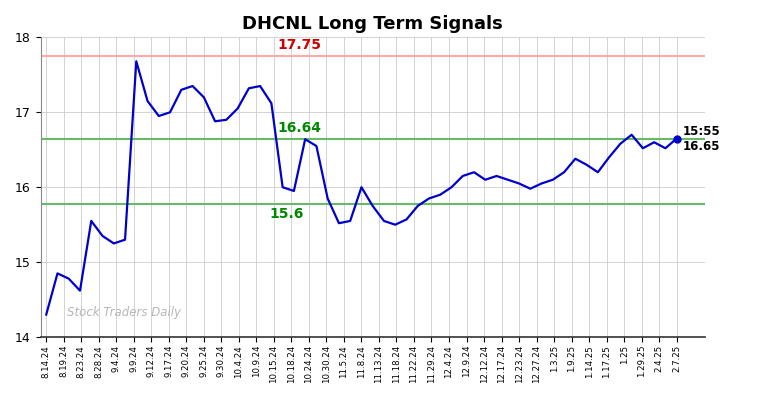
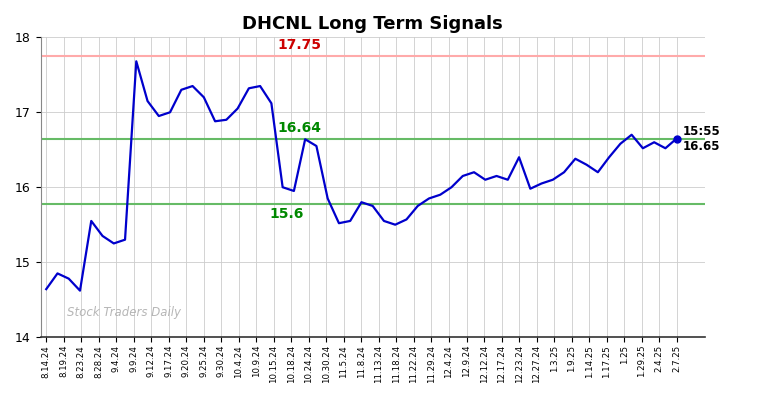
8.14.24: 14.30 -> 14.64
11.8.24: 16.00 -> 15.80
12.23.24: 16.05 -> 16.40
